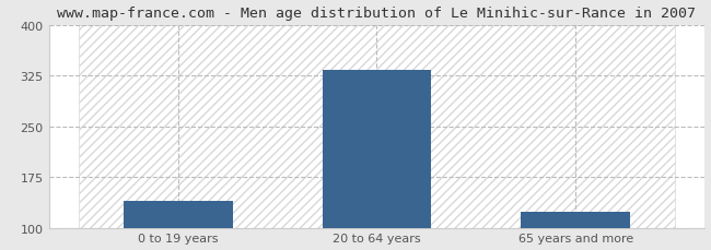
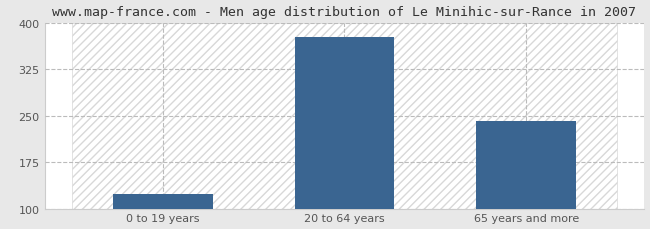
0 to 19 years: 140 -> 124
20 to 64 years: 333 -> 378
65 years and more: 123 -> 242
